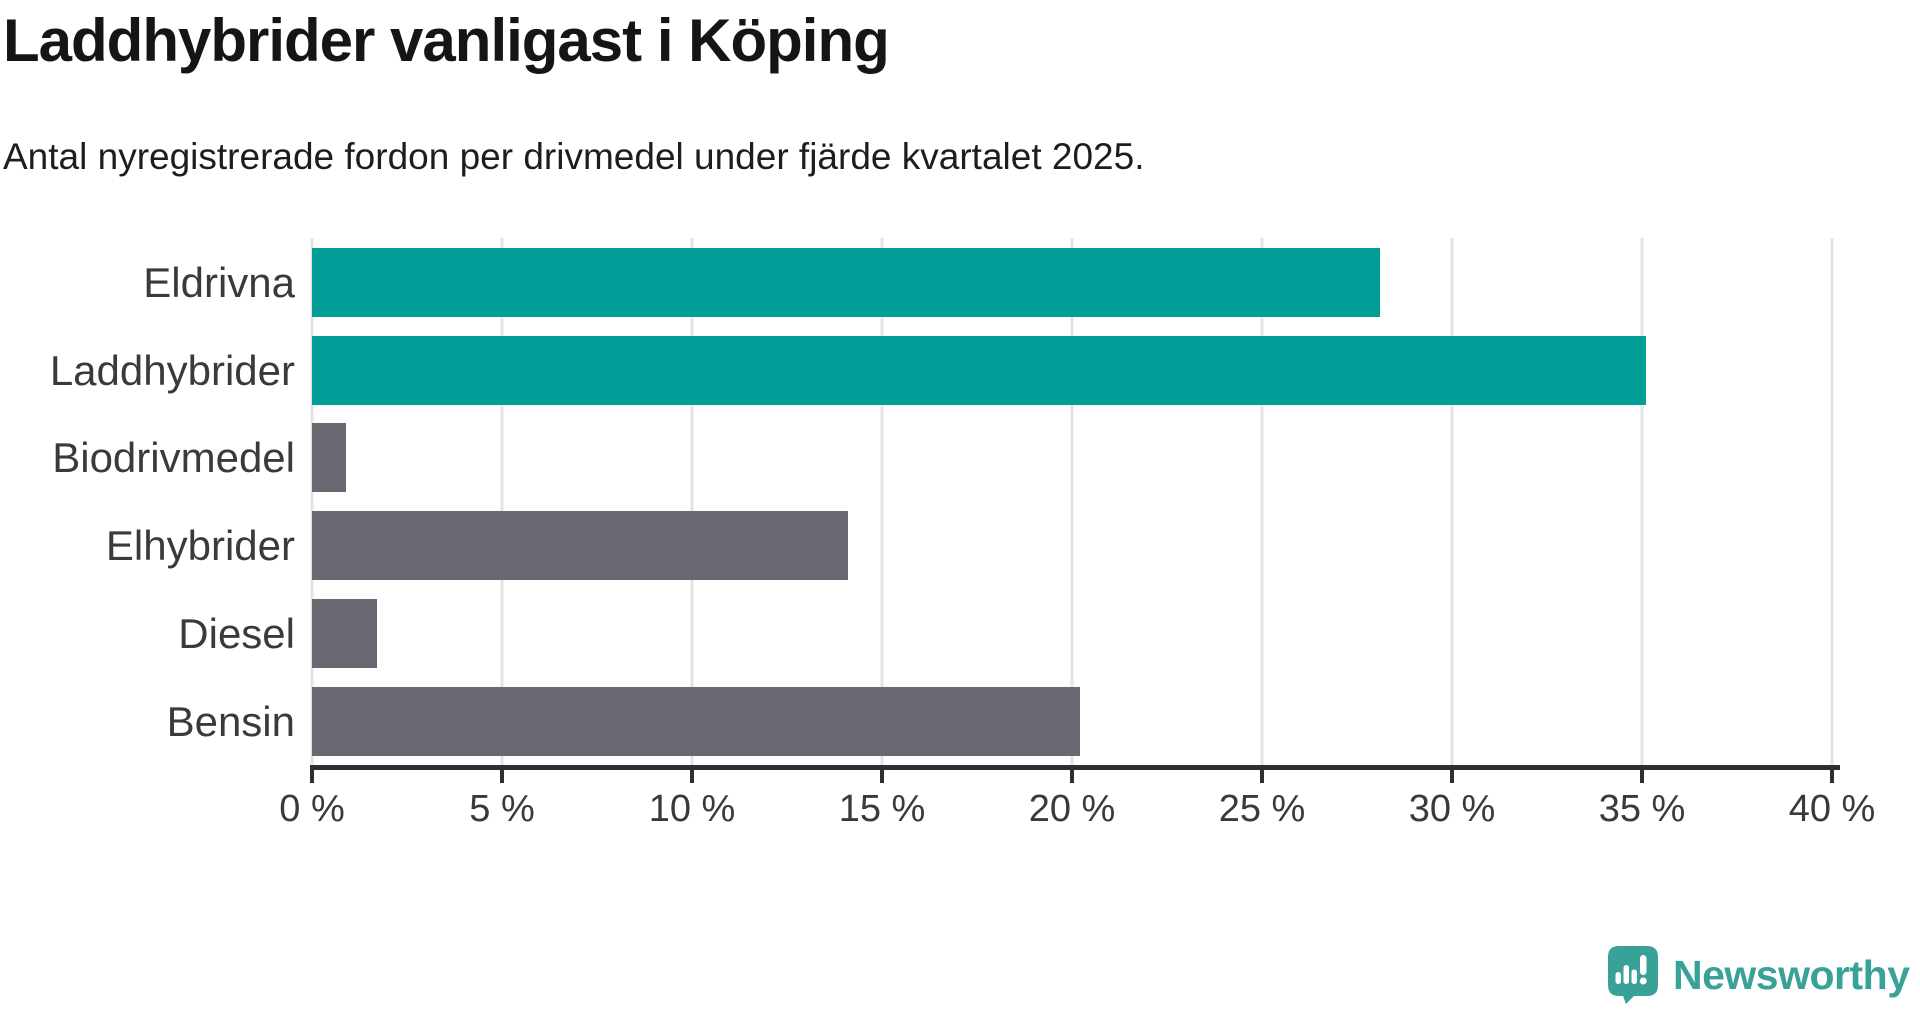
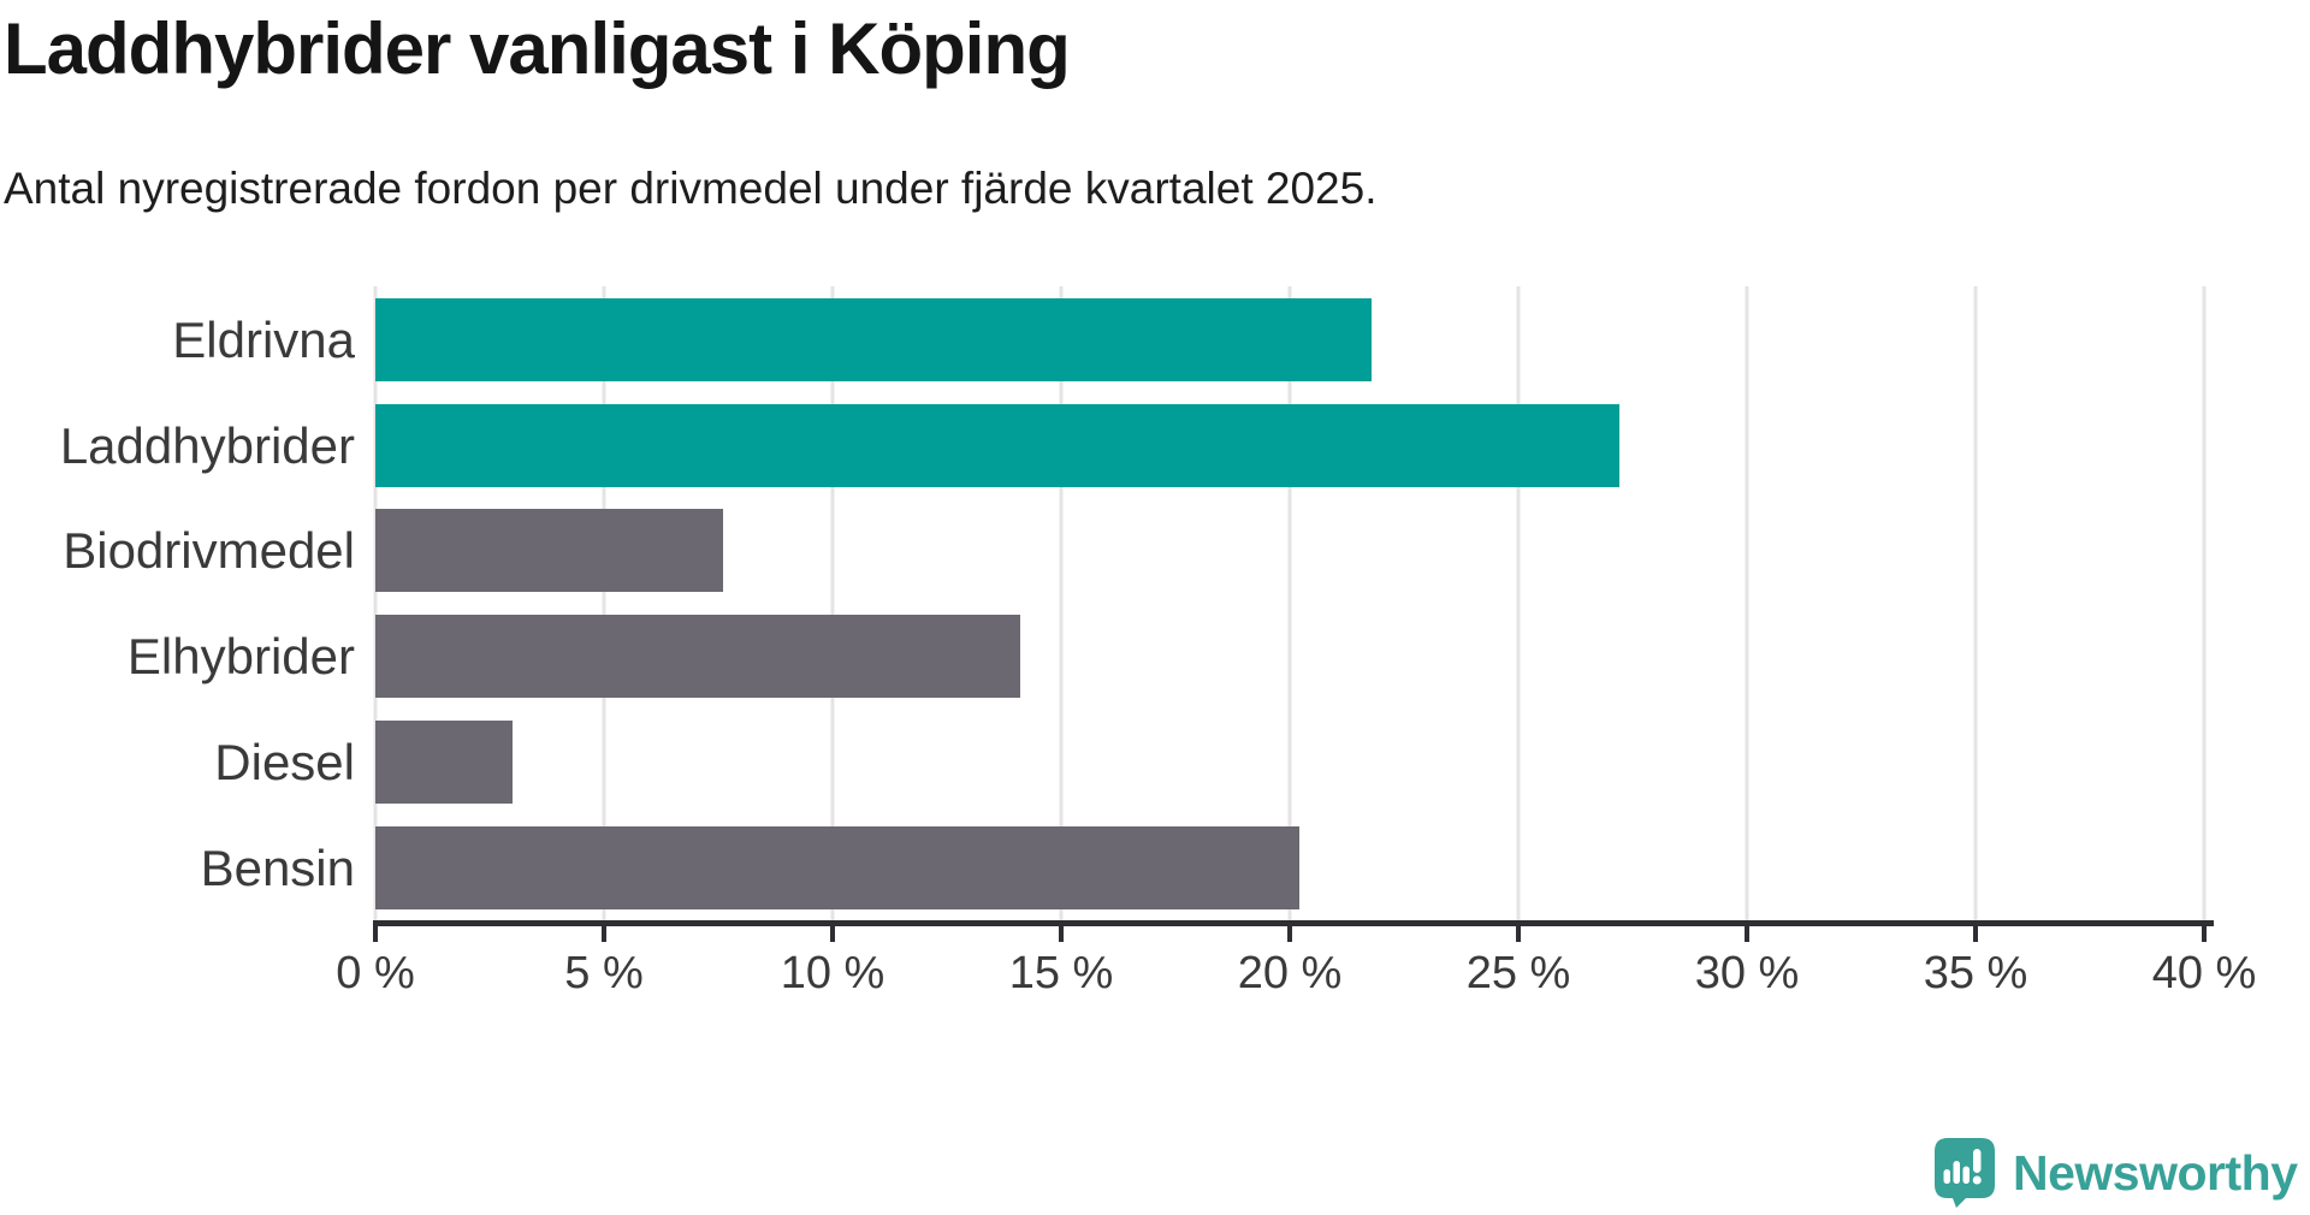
Eldrivna: 28.1% -> 21.8%
Laddhybrider: 35.1% -> 27.2%
Biodrivmedel: 0.9% -> 7.6%
Diesel: 1.7% -> 3.0%
